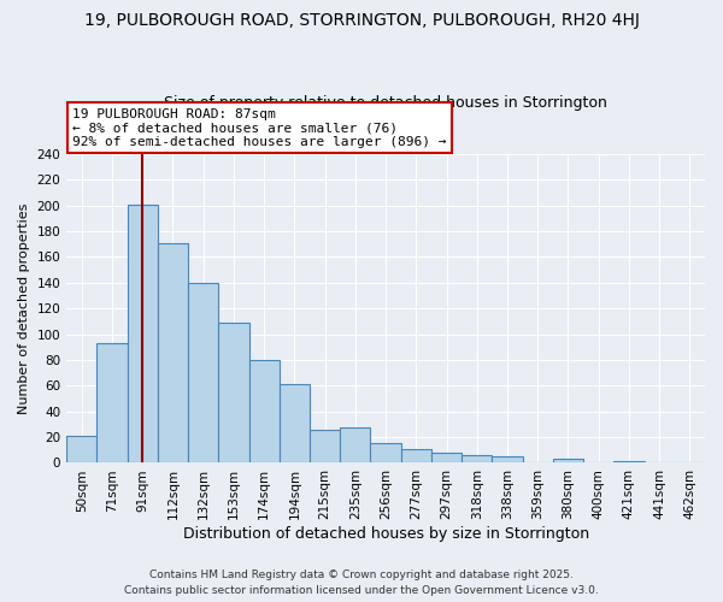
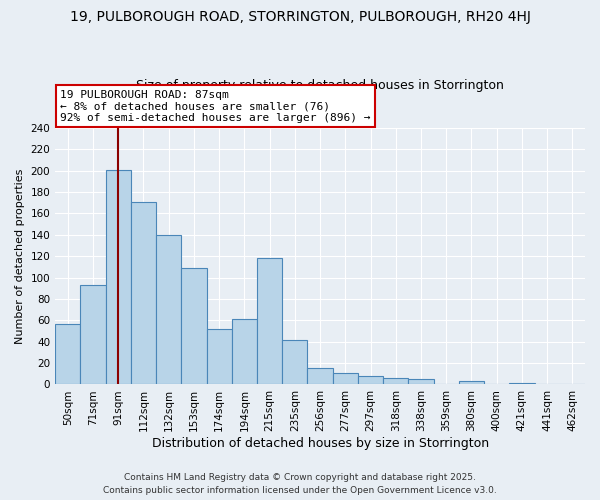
50sqm: 21 -> 57
174sqm: 80 -> 52
215sqm: 26 -> 118
235sqm: 28 -> 42
